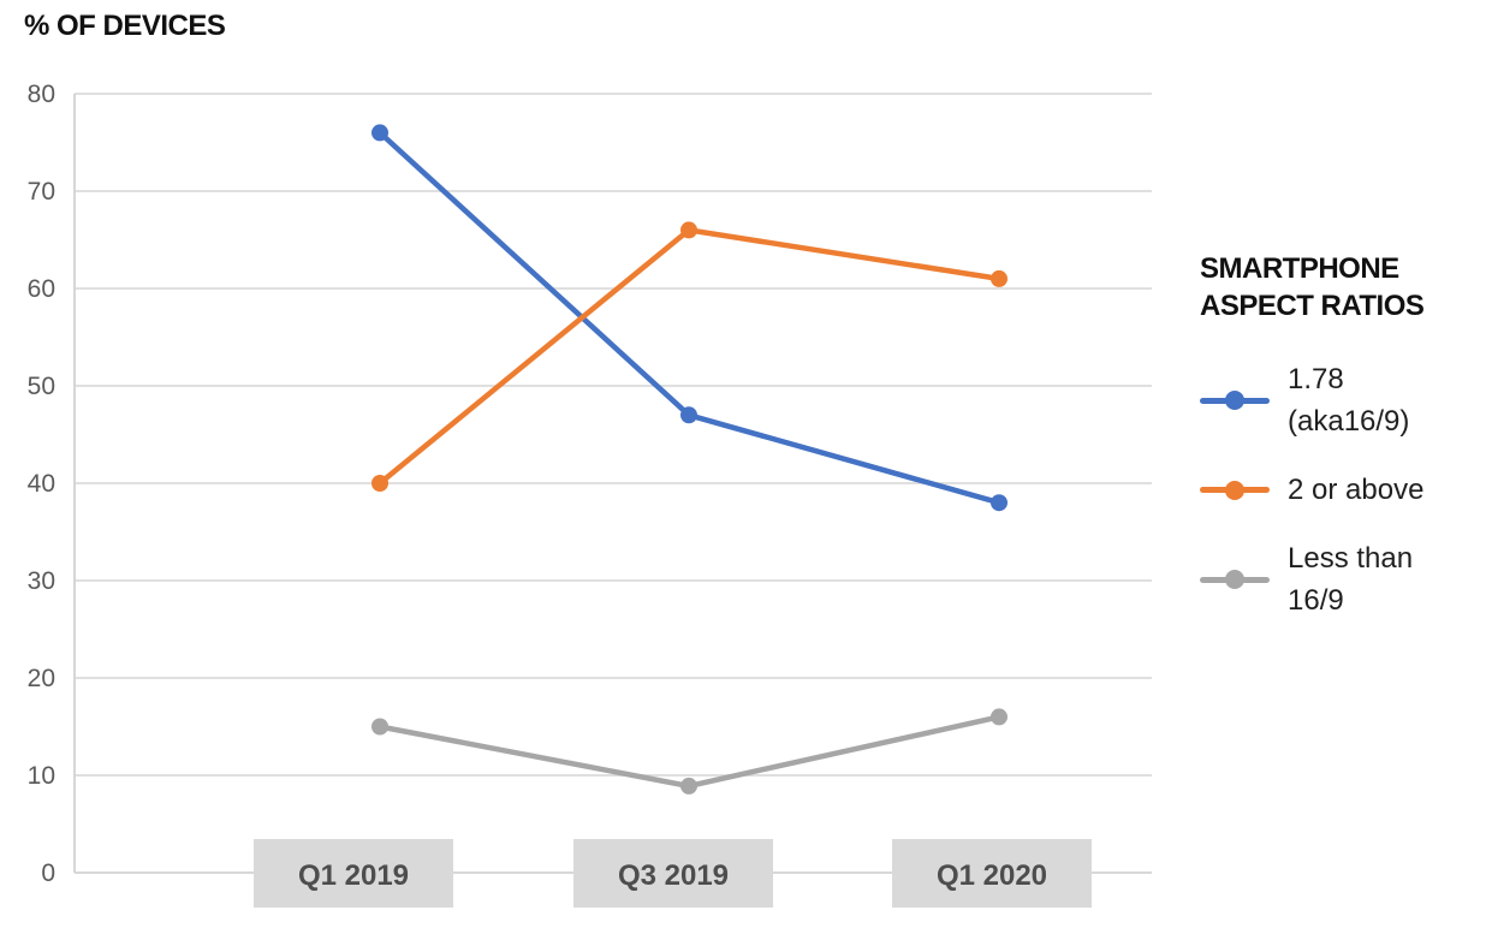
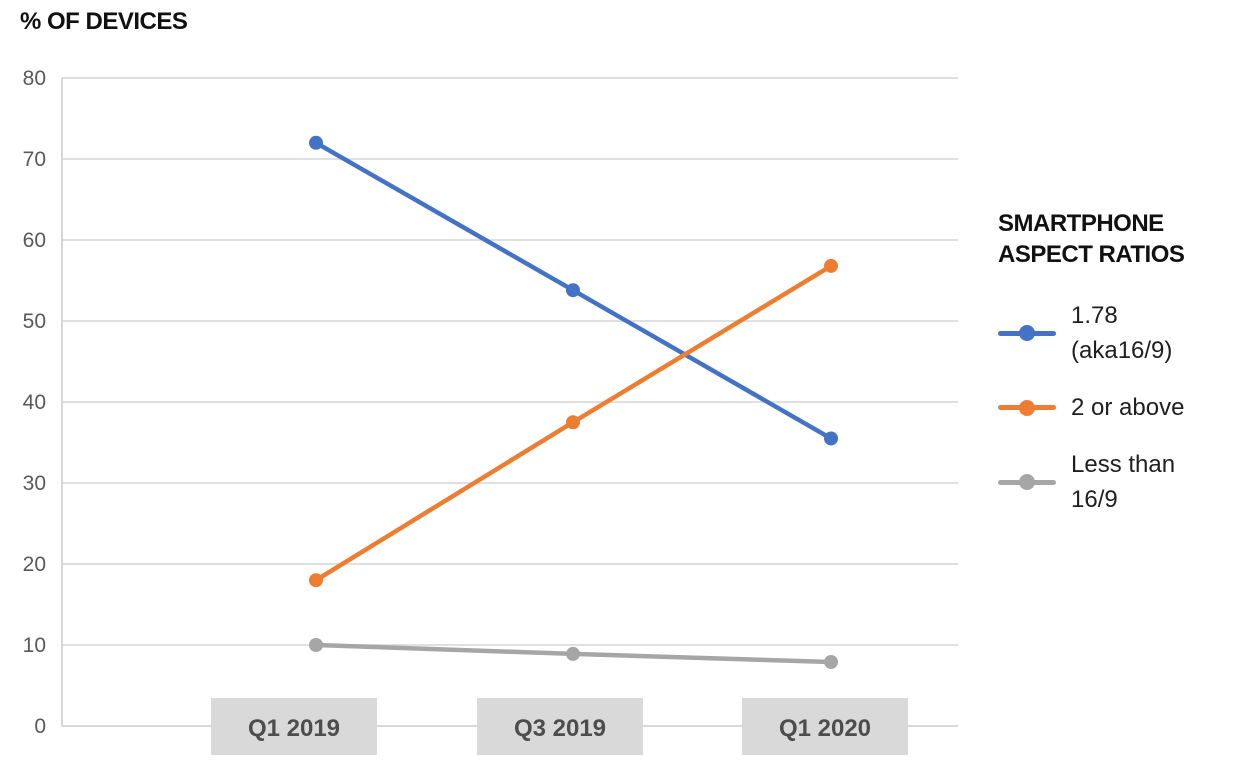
1.78 (aka16/9)/Q1 2019: 76 -> 72
2 or above/Q1 2019: 40 -> 18
Less than 16/9/Q1 2019: 15 -> 10
1.78 (aka16/9)/Q3 2019: 47 -> 54
2 or above/Q3 2019: 66 -> 38
1.78 (aka16/9)/Q1 2020: 38 -> 36
2 or above/Q1 2020: 61 -> 57
Less than 16/9/Q1 2020: 16 -> 8
